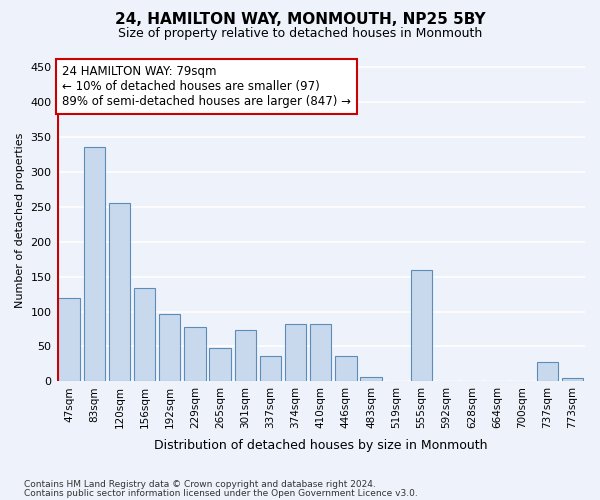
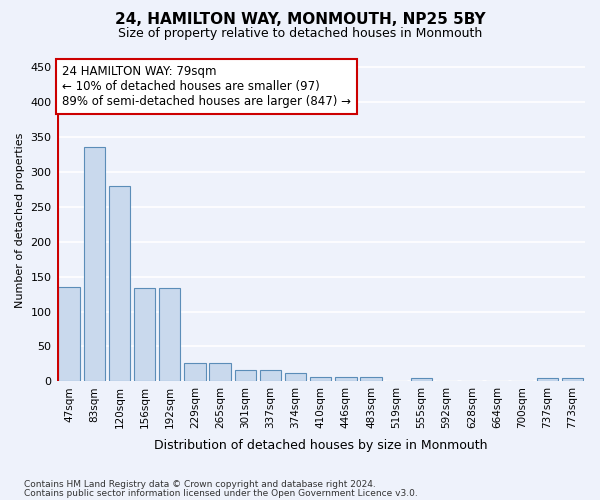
47sqm: 120 -> 135
120sqm: 256 -> 280
192sqm: 96 -> 133
229sqm: 78 -> 27
265sqm: 48 -> 27
301sqm: 74 -> 17
337sqm: 36 -> 17
374sqm: 82 -> 12
410sqm: 82 -> 7
446sqm: 36 -> 6
555sqm: 160 -> 5
737sqm: 28 -> 5
